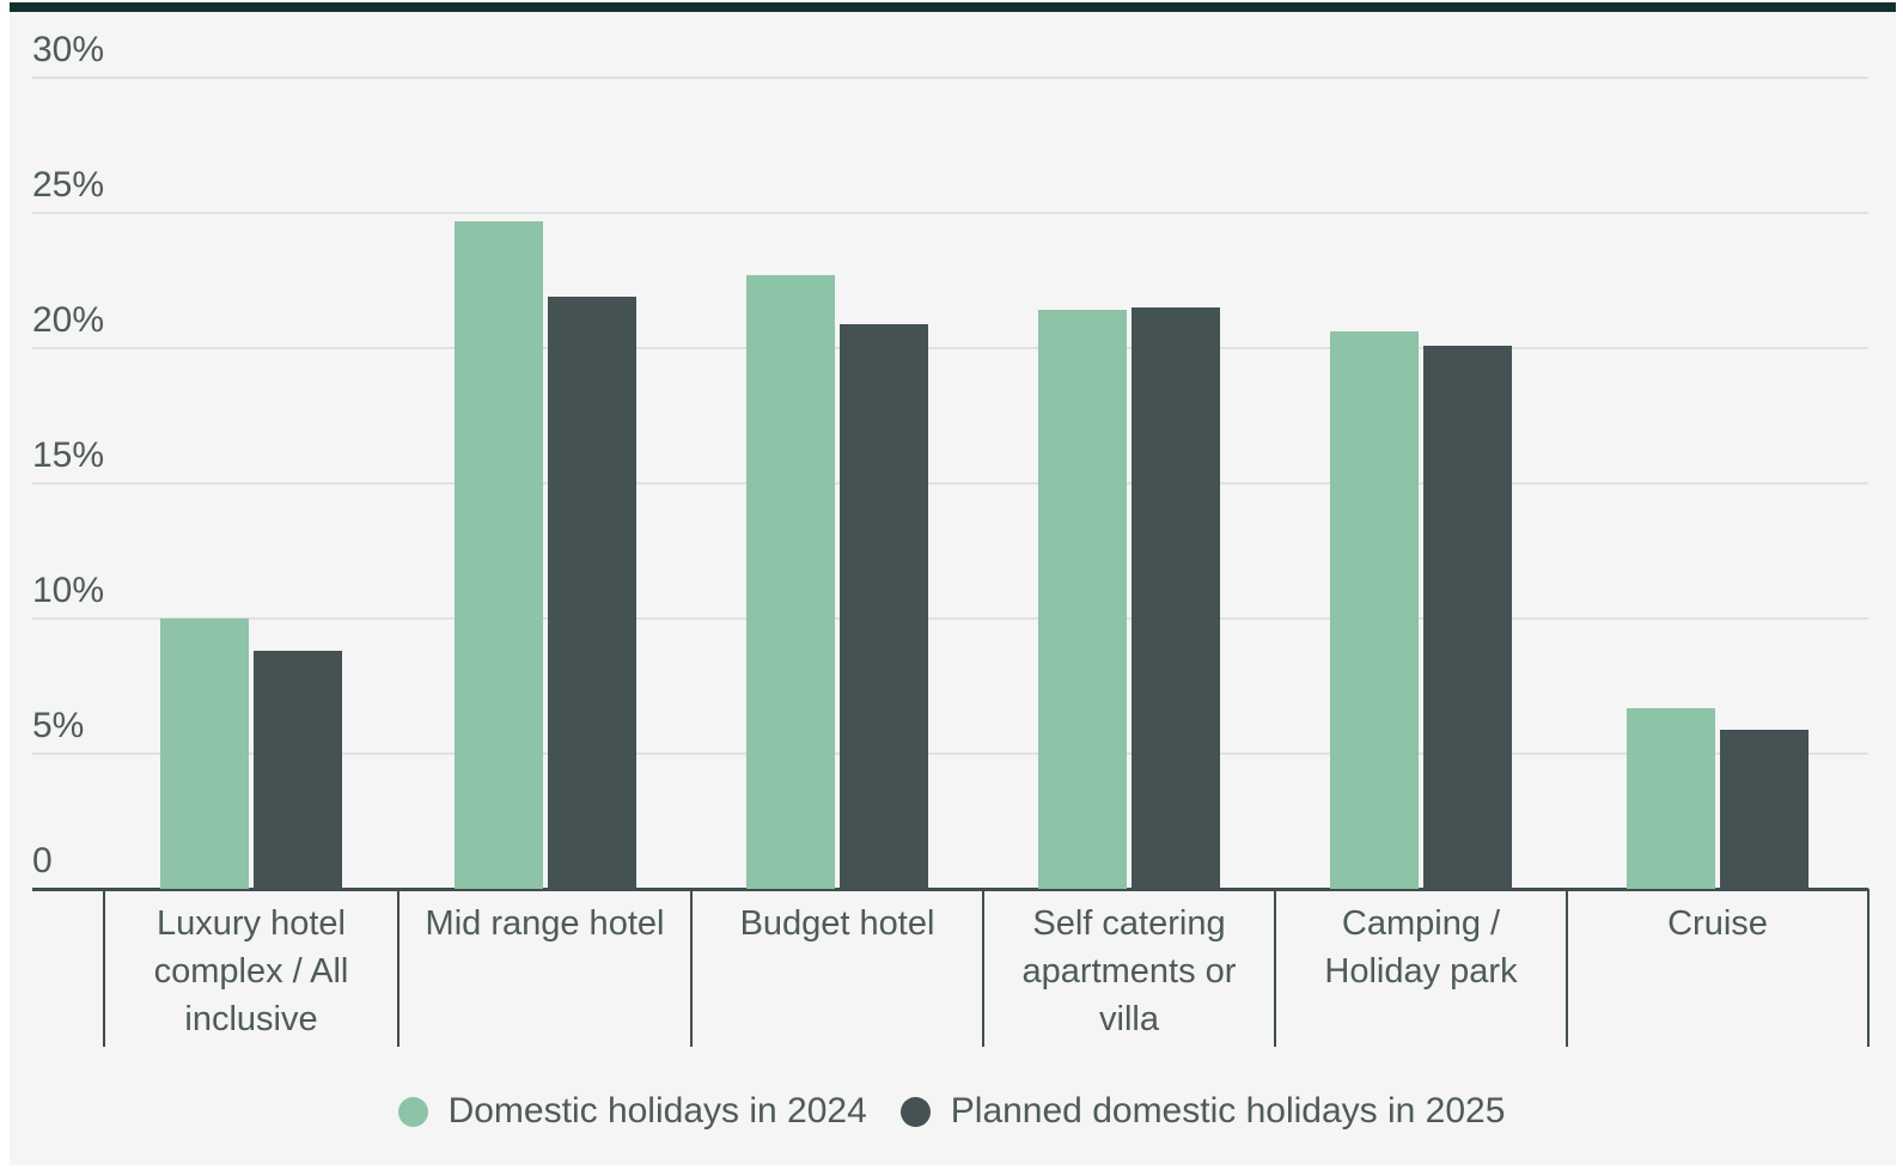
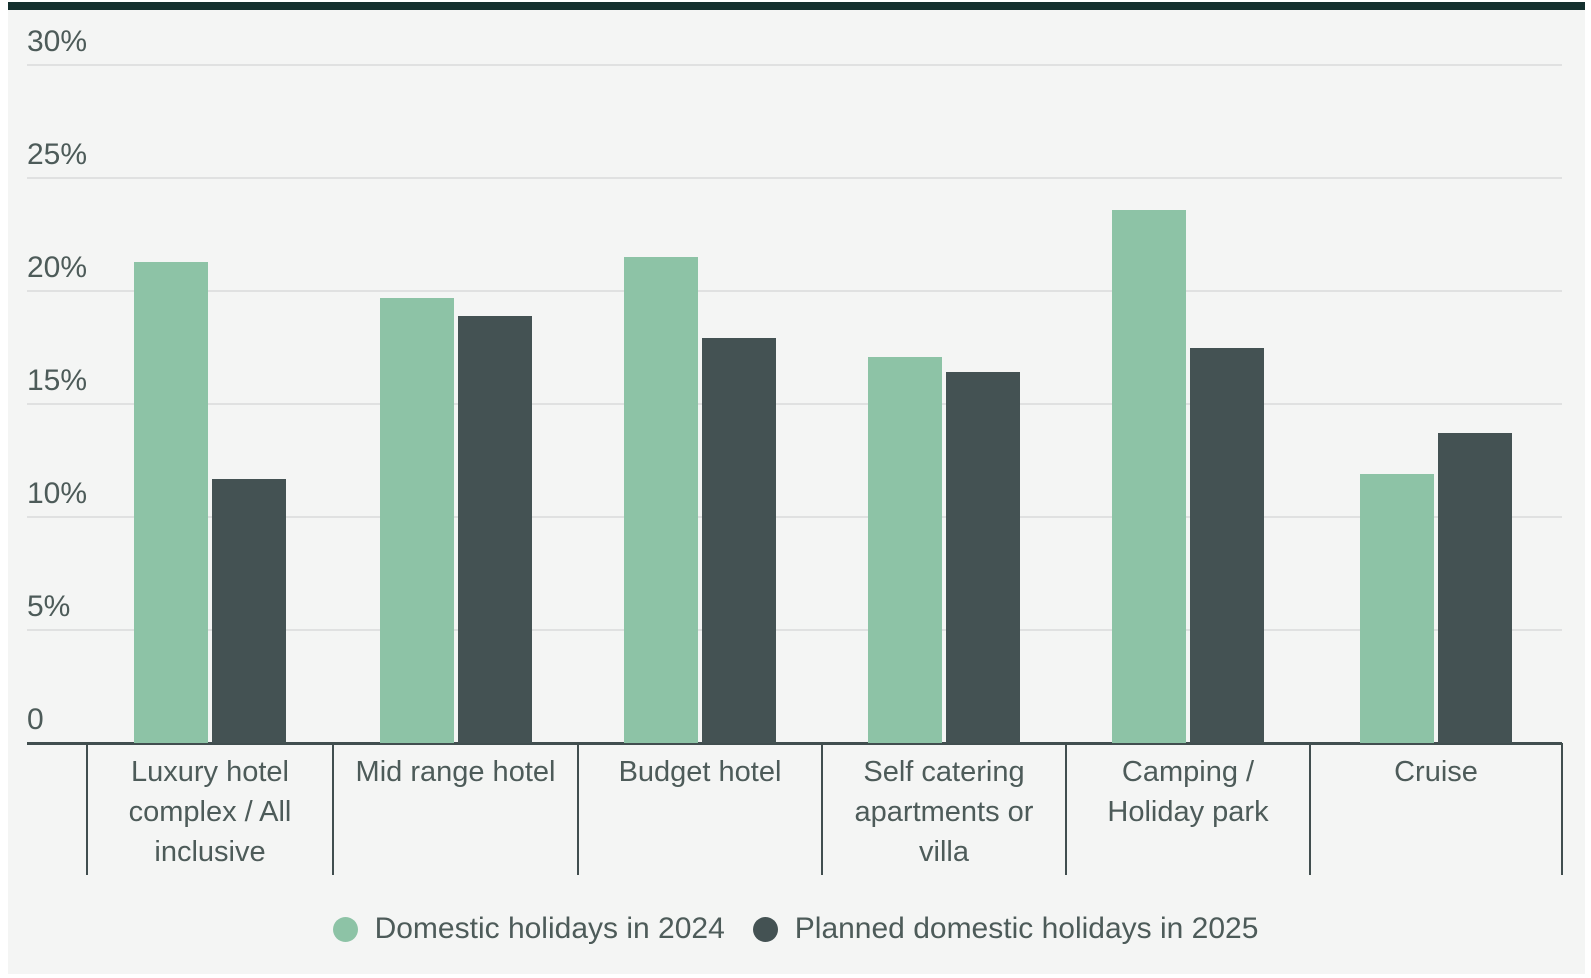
Domestic holidays in 2024/Luxury hotel complex / All inclusive: 10.0% -> 21.3%
Planned domestic holidays in 2025/Luxury hotel complex / All inclusive: 8.8% -> 11.7%
Domestic holidays in 2024/Mid range hotel: 24.7% -> 19.7%
Planned domestic holidays in 2025/Mid range hotel: 21.9% -> 18.9%
Domestic holidays in 2024/Budget hotel: 22.7% -> 21.5%
Planned domestic holidays in 2025/Budget hotel: 20.9% -> 17.9%
Domestic holidays in 2024/Self catering apartments or villa: 21.4% -> 17.1%
Planned domestic holidays in 2025/Self catering apartments or villa: 21.5% -> 16.4%
Domestic holidays in 2024/Camping / Holiday park: 20.6% -> 23.6%
Planned domestic holidays in 2025/Camping / Holiday park: 20.1% -> 17.5%
Domestic holidays in 2024/Cruise: 6.7% -> 11.9%
Planned domestic holidays in 2025/Cruise: 5.9% -> 13.7%
